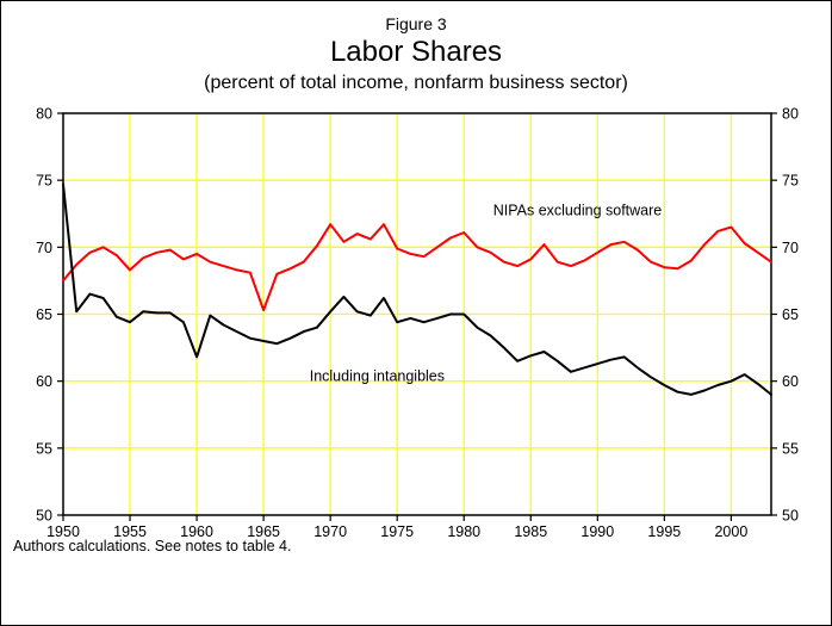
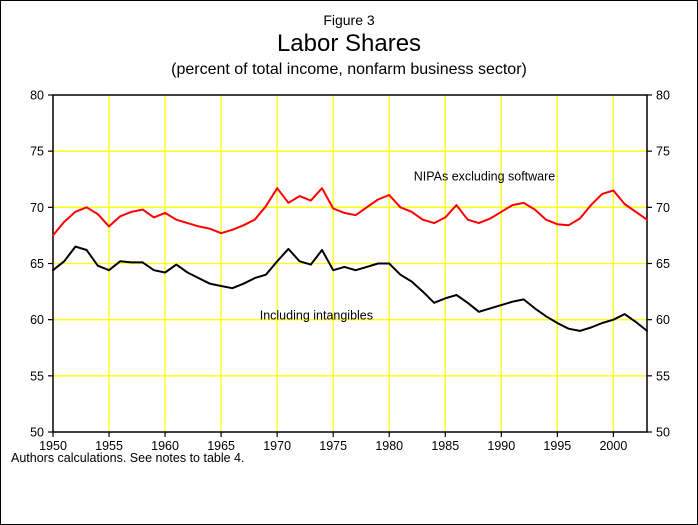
Including intangibles/1950: 74.7 -> 64.4
Including intangibles/1960: 61.8 -> 64.2
NIPAs excluding software/1965: 65.3 -> 67.7
